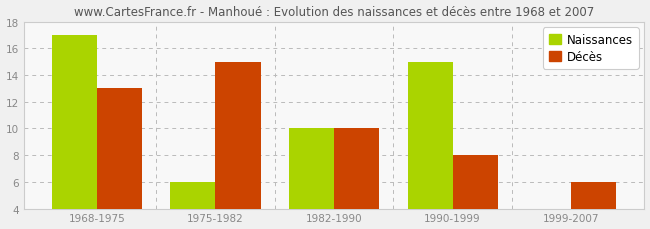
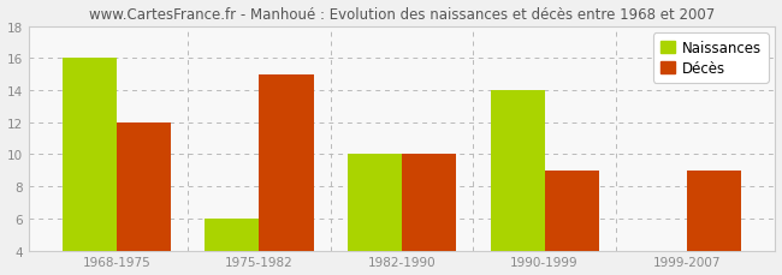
Naissances/1968-1975: 17 -> 16
Décès/1968-1975: 13 -> 12
Naissances/1990-1999: 15 -> 14
Décès/1990-1999: 8 -> 9
Décès/1999-2007: 6 -> 9
